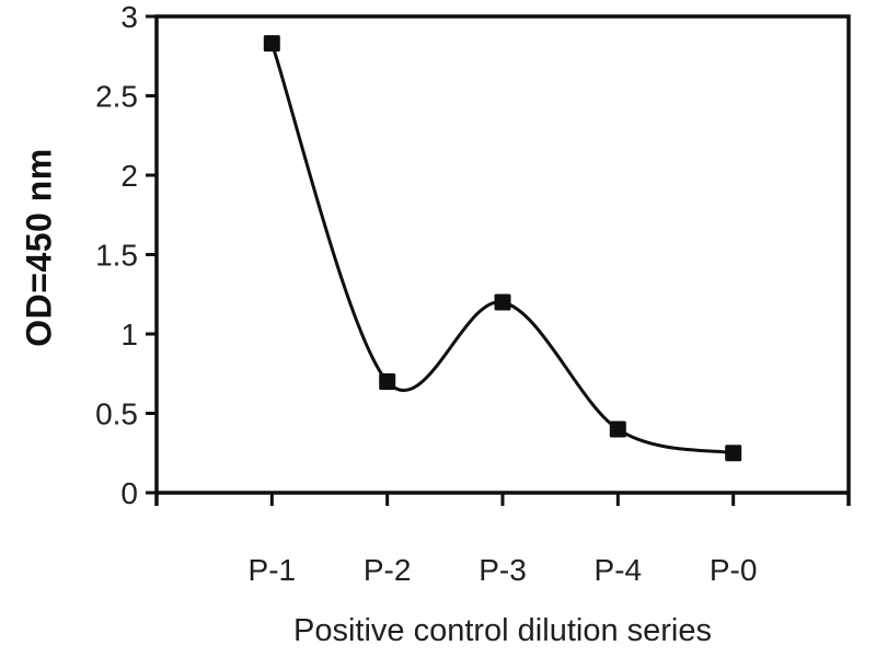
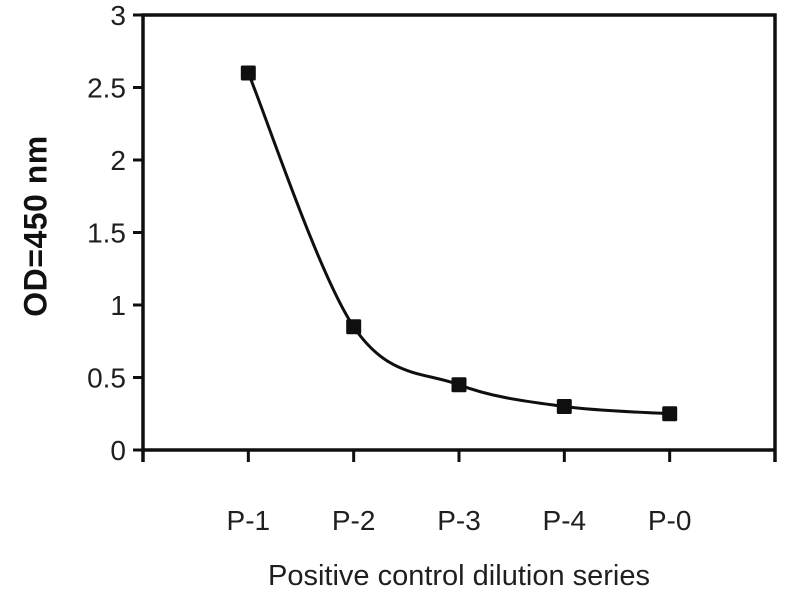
P-1: 2.83 -> 2.60
P-2: 0.70 -> 0.85
P-3: 1.20 -> 0.45
P-4: 0.40 -> 0.30
